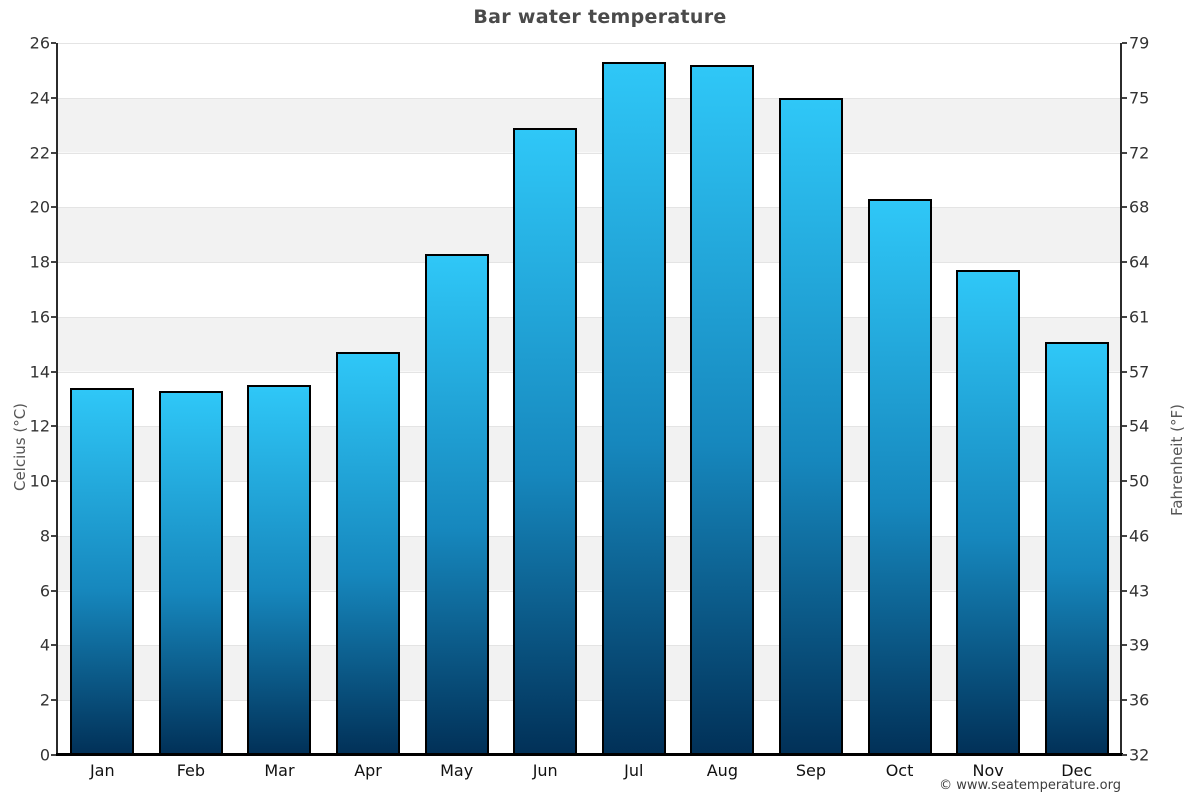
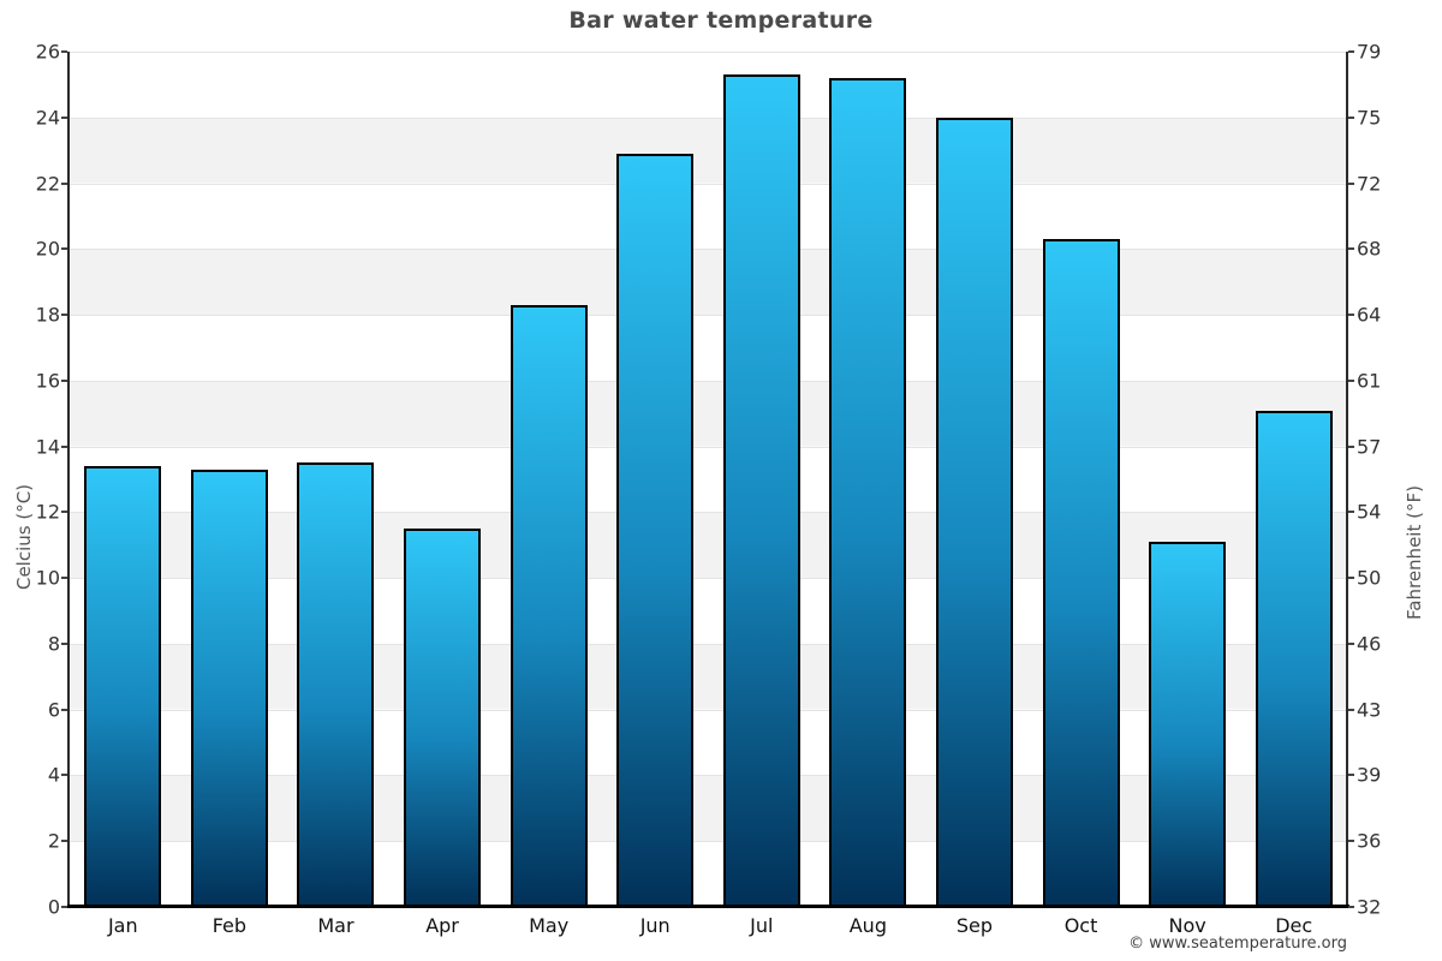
Apr: 14.7 -> 11.5
Nov: 17.7 -> 11.1
